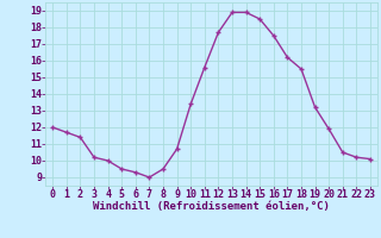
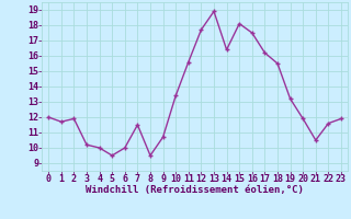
2: 11.4 -> 11.9
6: 9.3 -> 10.0
7: 9.0 -> 11.5
14: 18.9 -> 16.4
15: 18.5 -> 18.1
22: 10.2 -> 11.6
23: 10.1 -> 11.9
